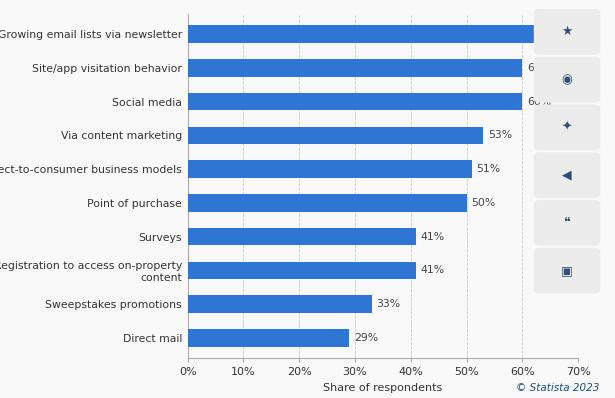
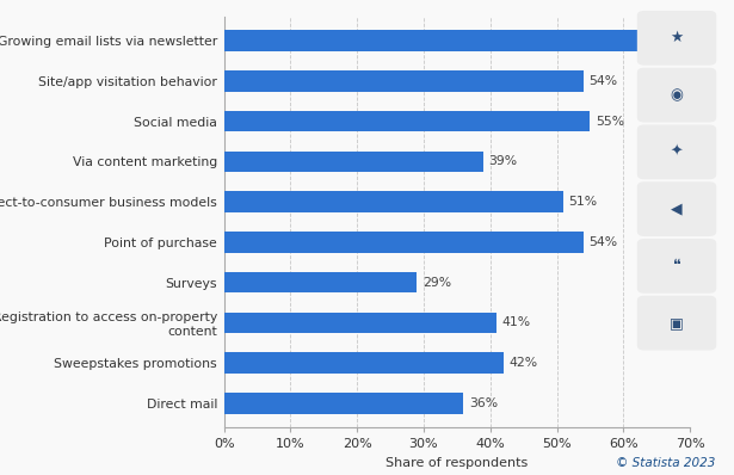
Site/app visitation behavior: 60% -> 54%
Social media: 60% -> 55%
Via content marketing: 53% -> 39%
Point of purchase: 50% -> 54%
Surveys: 41% -> 29%
Sweepstakes promotions: 33% -> 42%
Direct mail: 29% -> 36%
